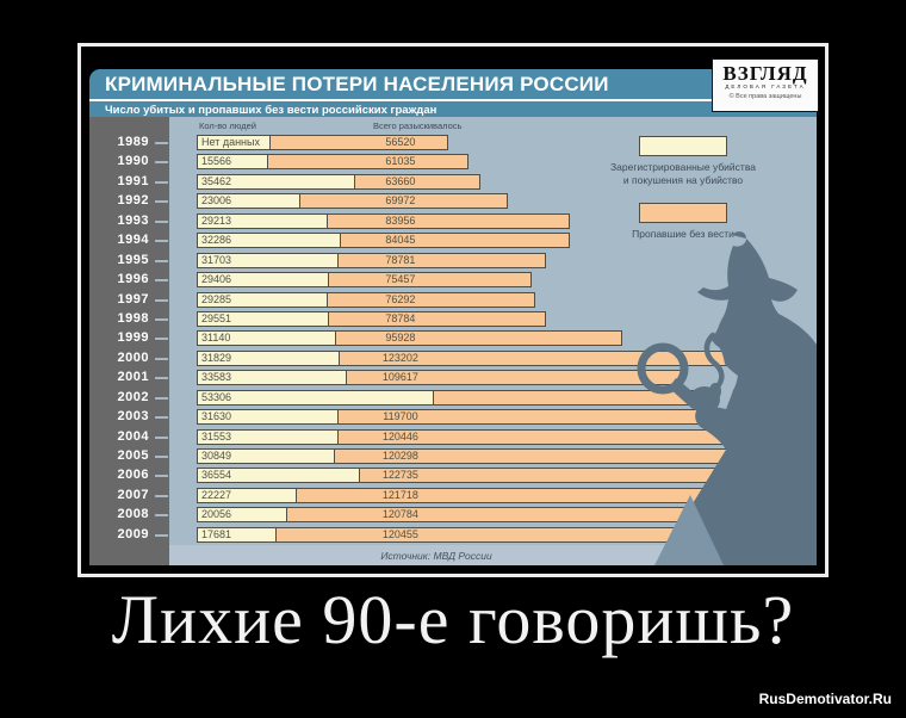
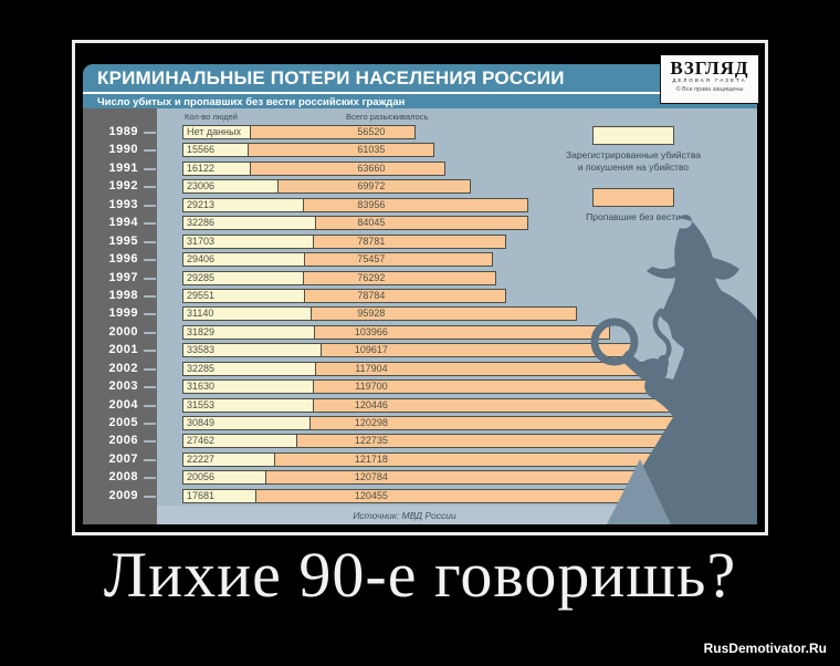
Зарегистрированные убийства и покушения на убийство/1991: 35462 -> 16122
Пропавшие без вести/2000: 123202 -> 103966
Зарегистрированные убийства и покушения на убийство/2002: 53306 -> 32285
Зарегистрированные убийства и покушения на убийство/2006: 36554 -> 27462
